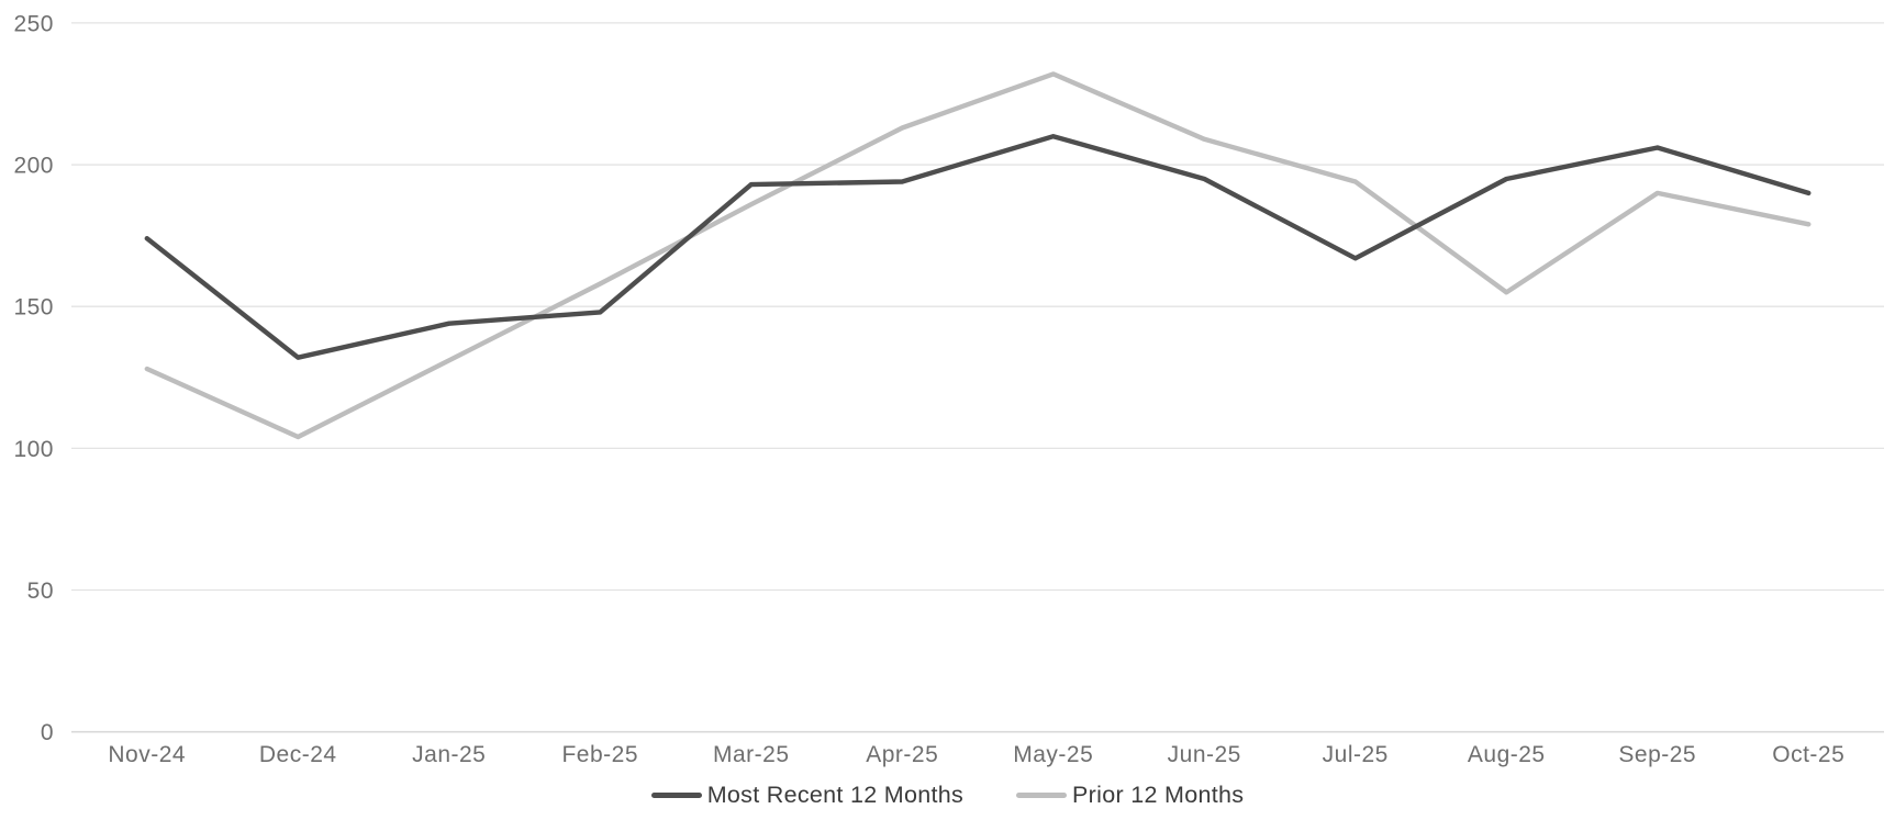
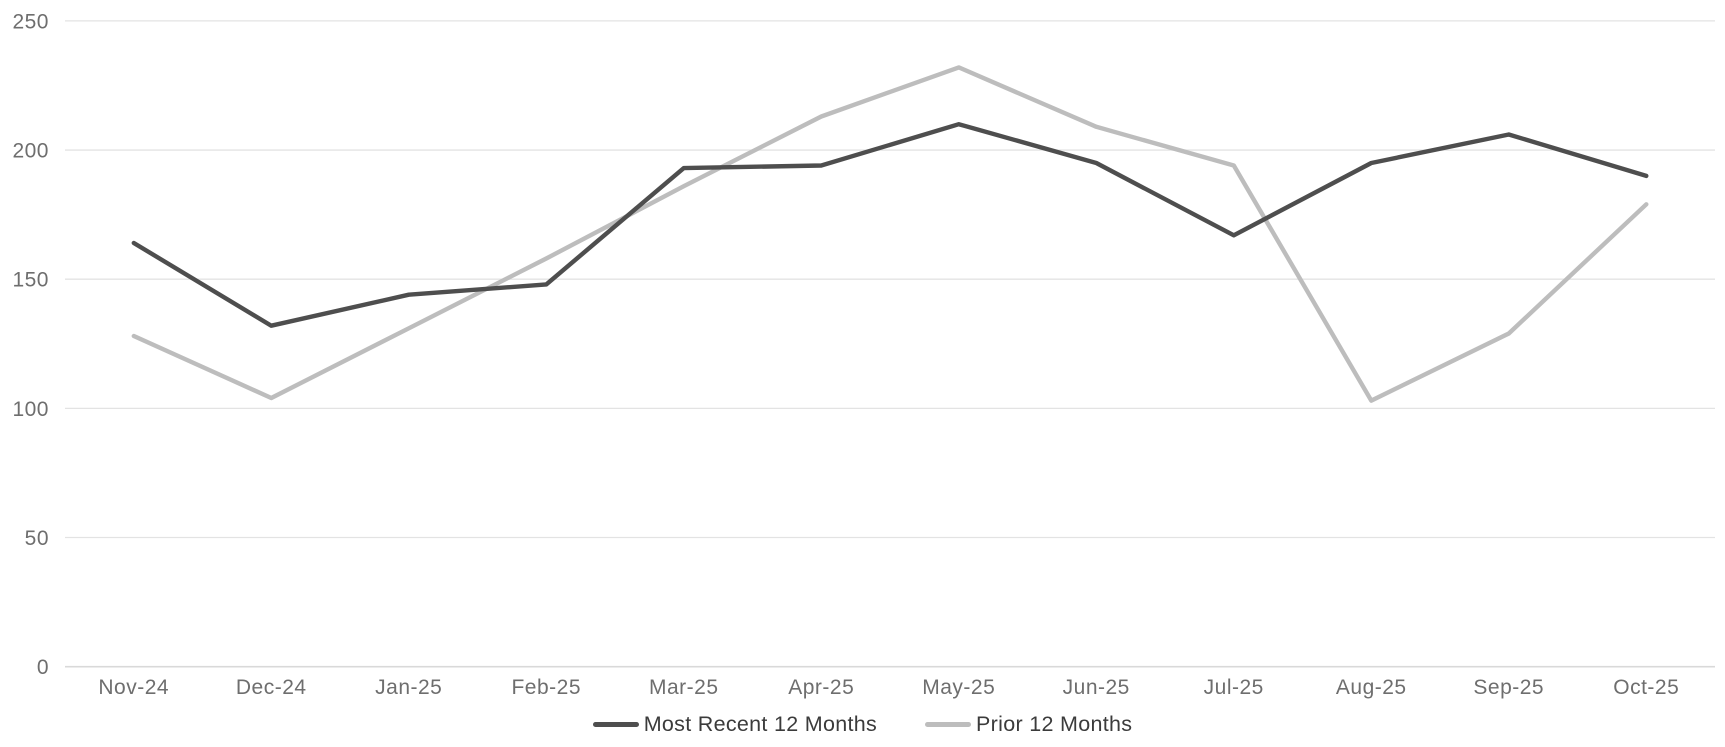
Most Recent 12 Months/Nov-24: 174 -> 164
Prior 12 Months/Aug-25: 155 -> 103
Prior 12 Months/Sep-25: 190 -> 129
